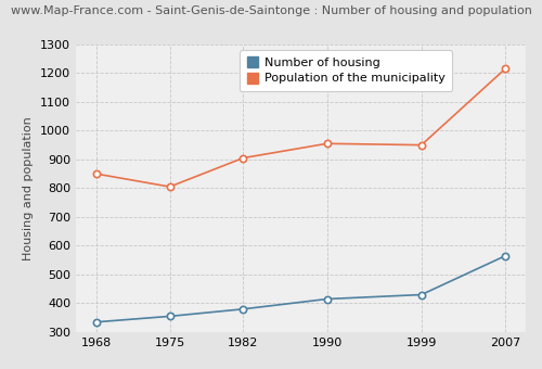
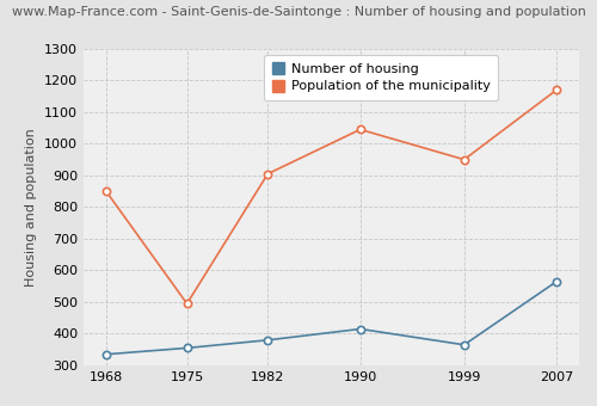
Population of the municipality/1975: 805 -> 495
Population of the municipality/1990: 955 -> 1045
Number of housing/1999: 430 -> 365
Population of the municipality/2007: 1215 -> 1170
